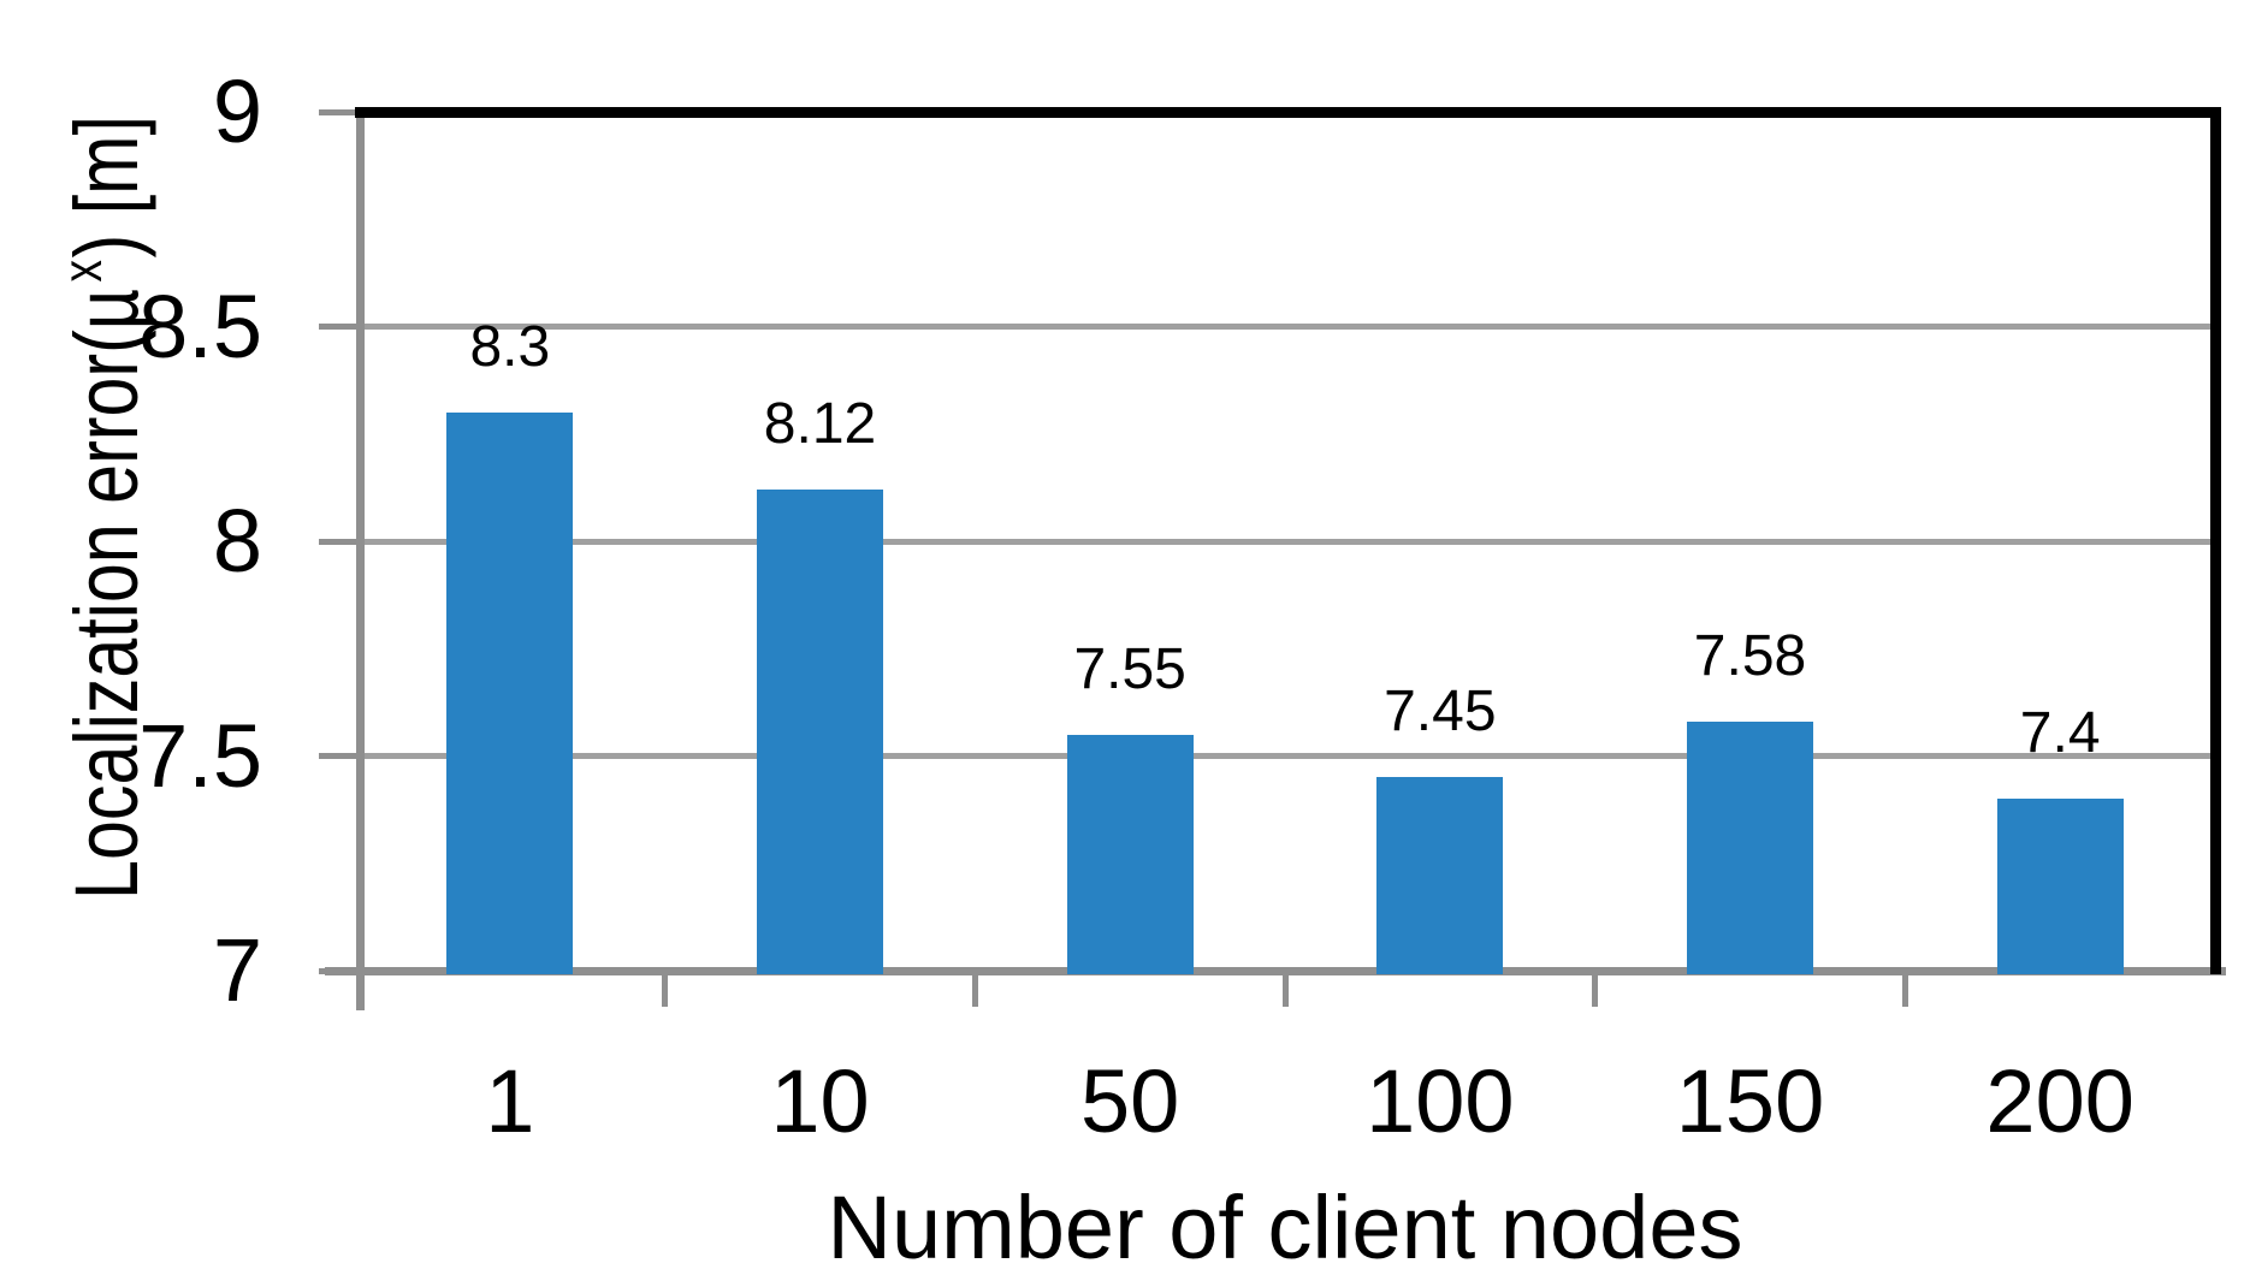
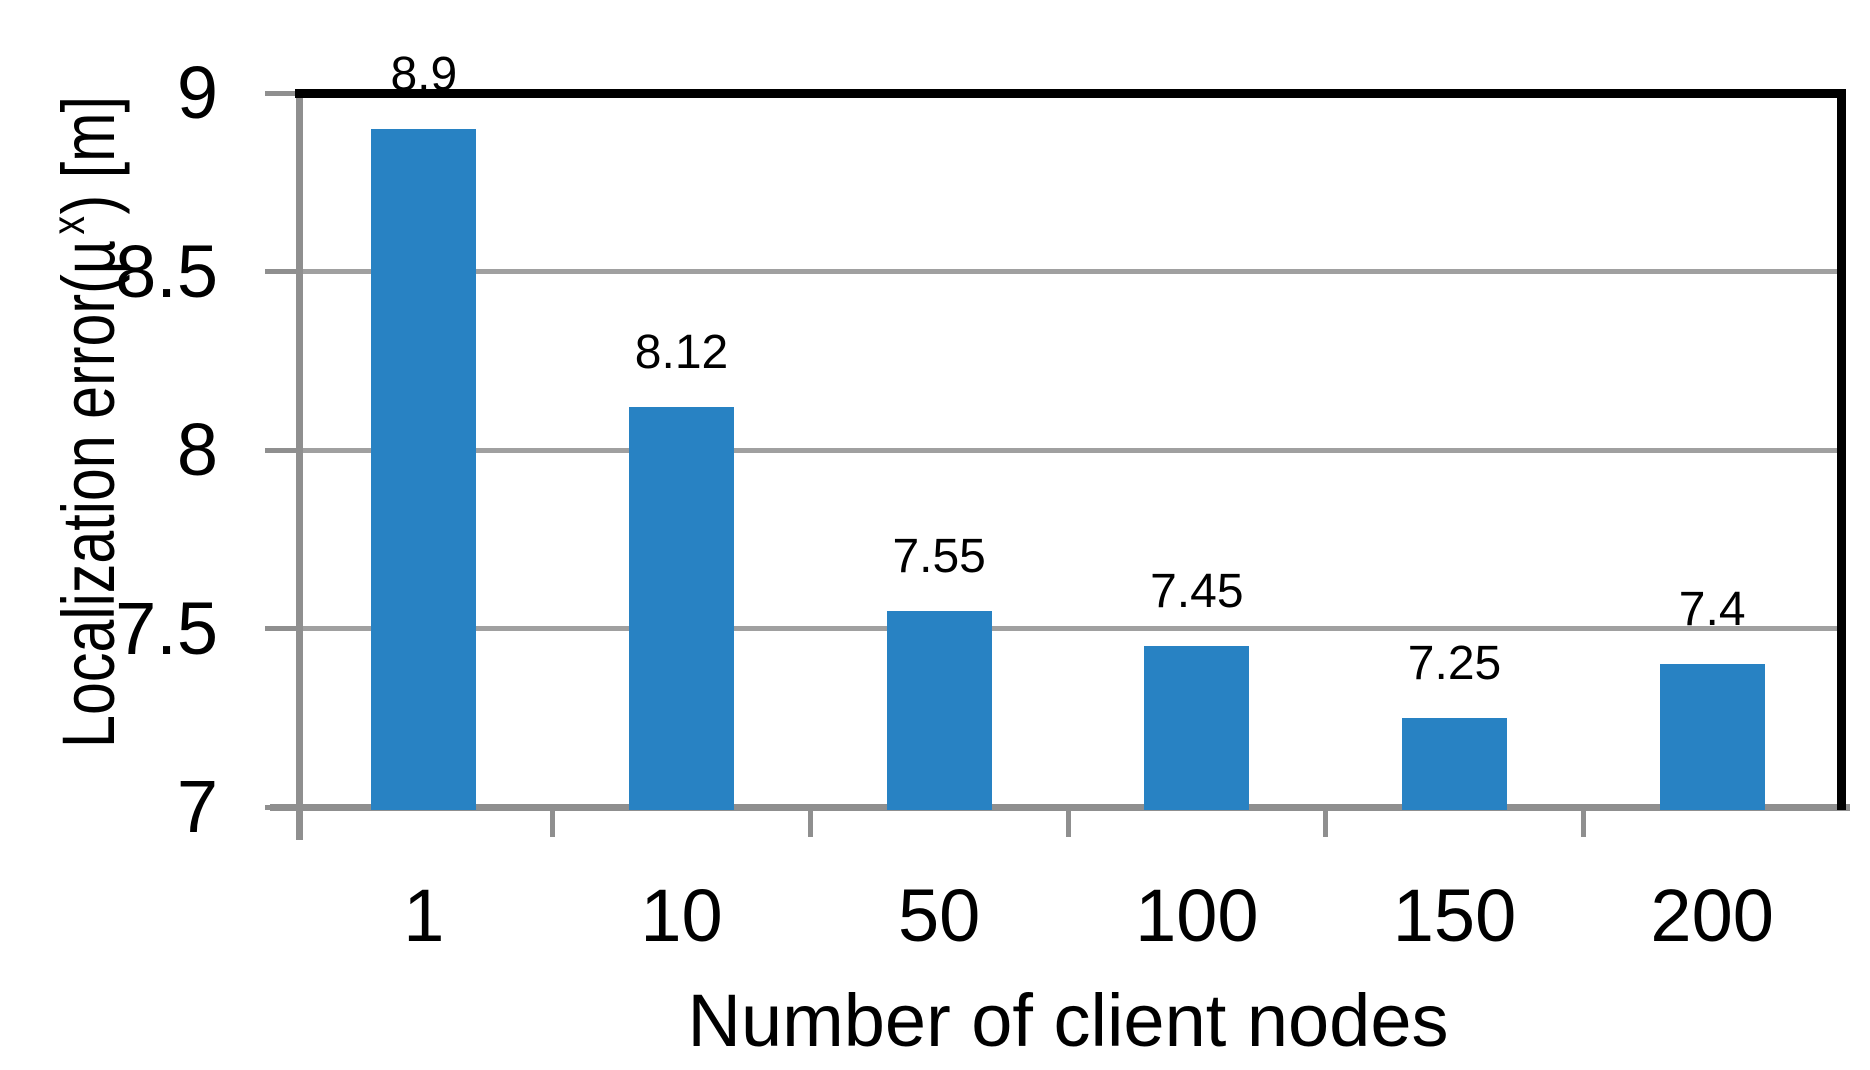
1: 8.3 -> 8.9
150: 7.58 -> 7.25
